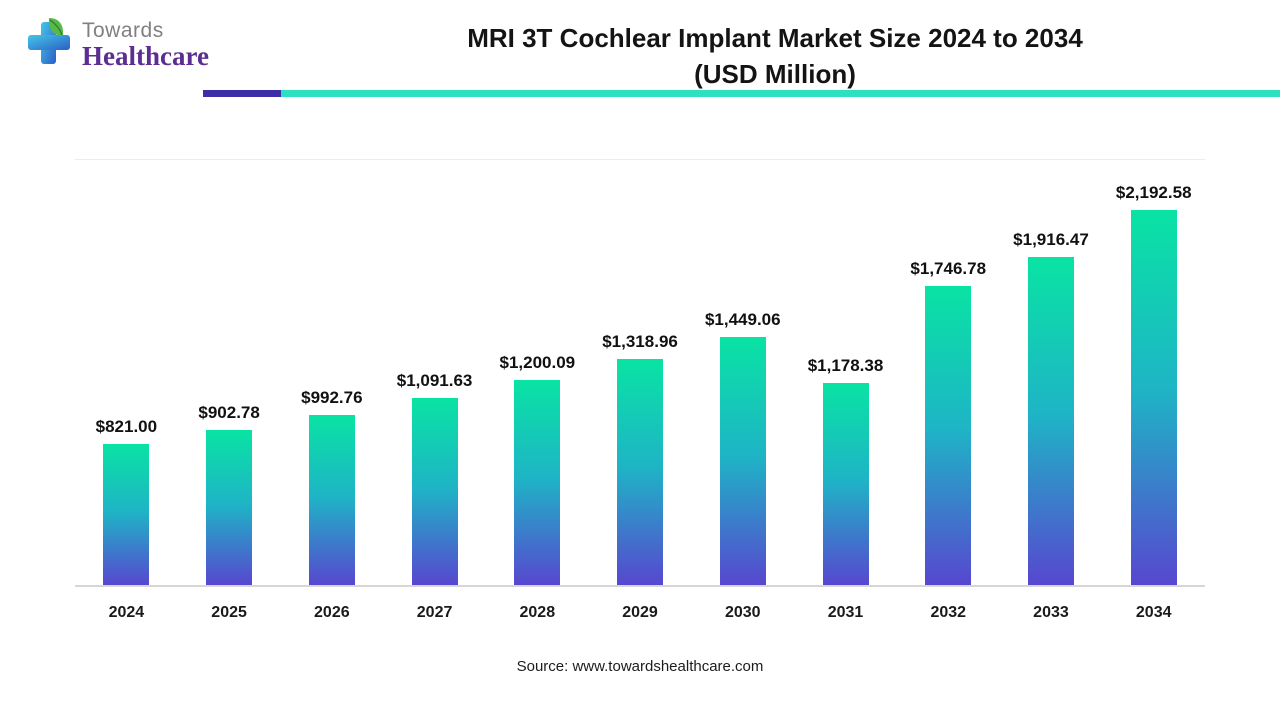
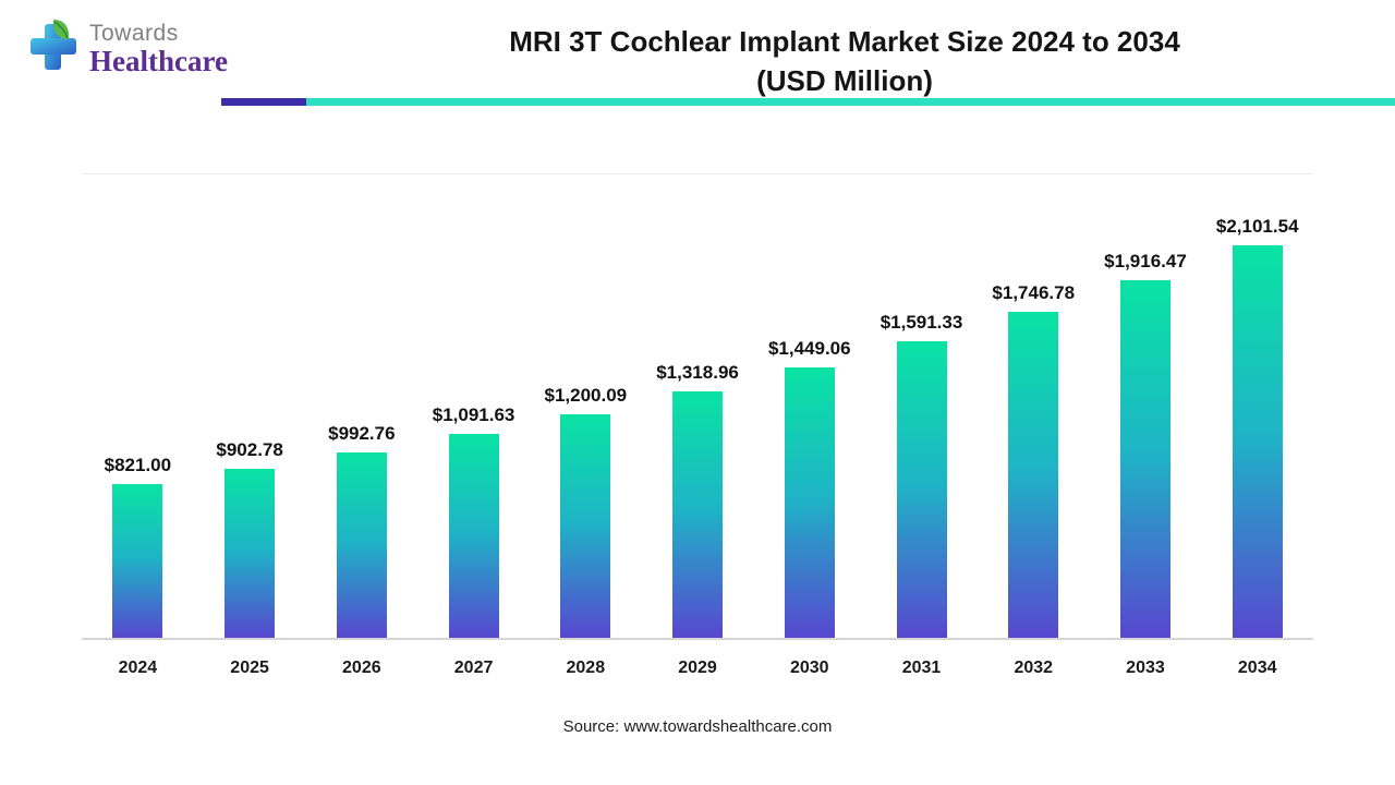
2031: $1,178.38 -> $1,591.33
2034: $2,192.58 -> $2,101.54
